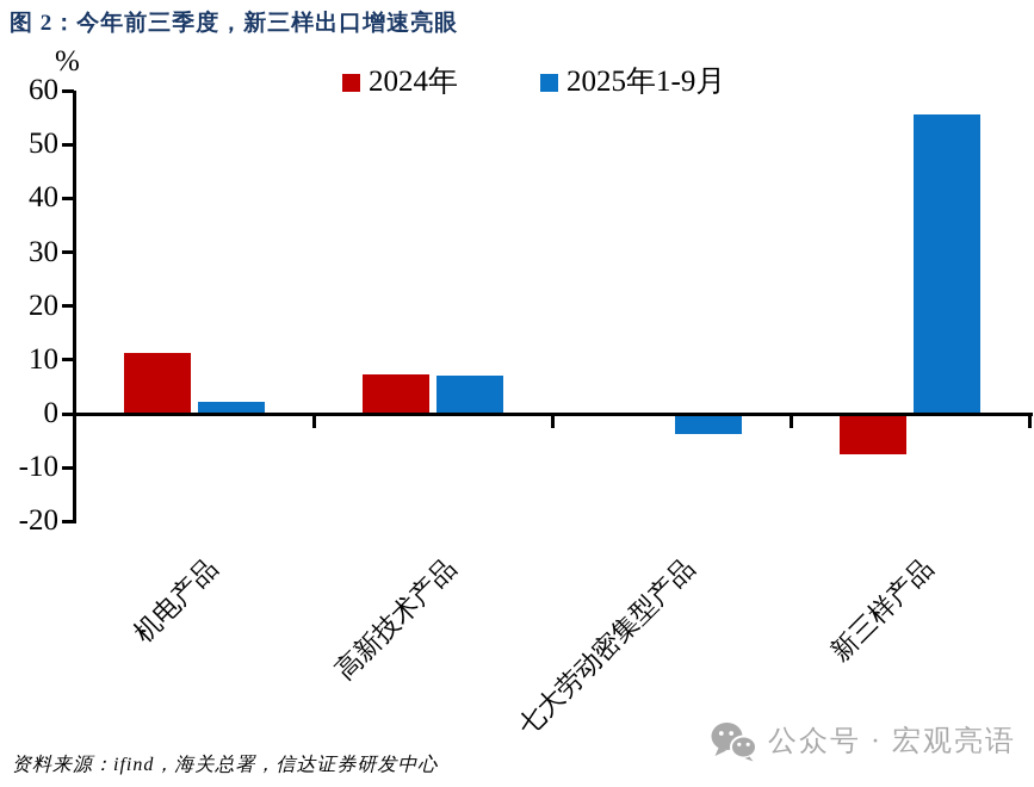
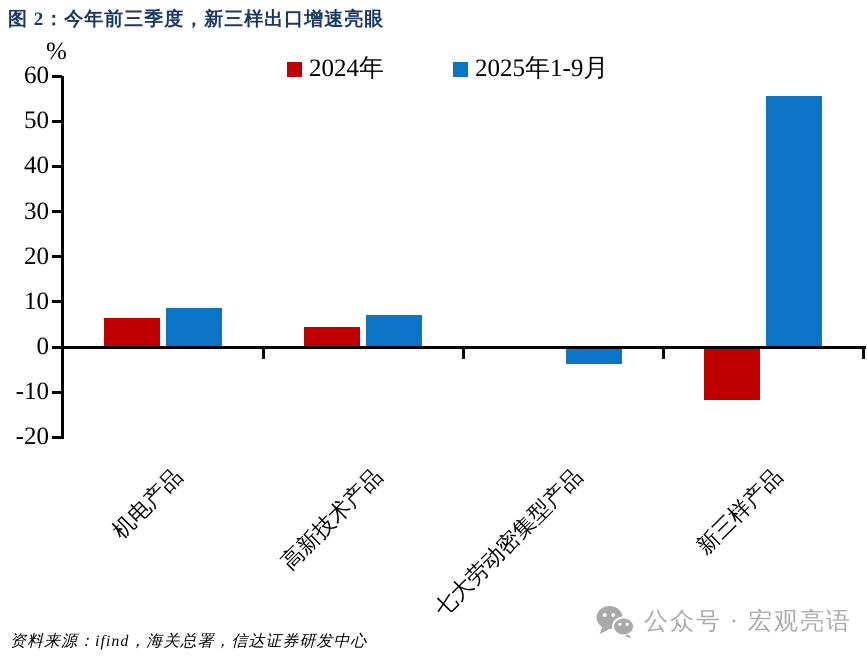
2024年/机电产品: 11 -> 6
2025年1-9月/机电产品: 2 -> 8
2024年/高新技术产品: 7 -> 4
2024年/新三样产品: -7 -> -11
